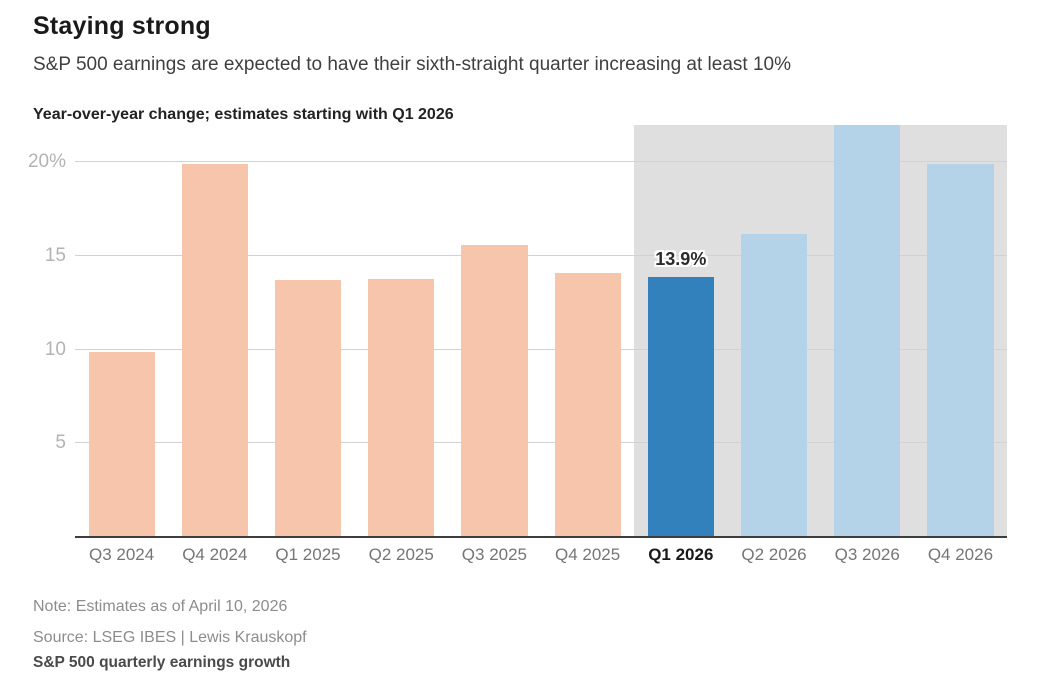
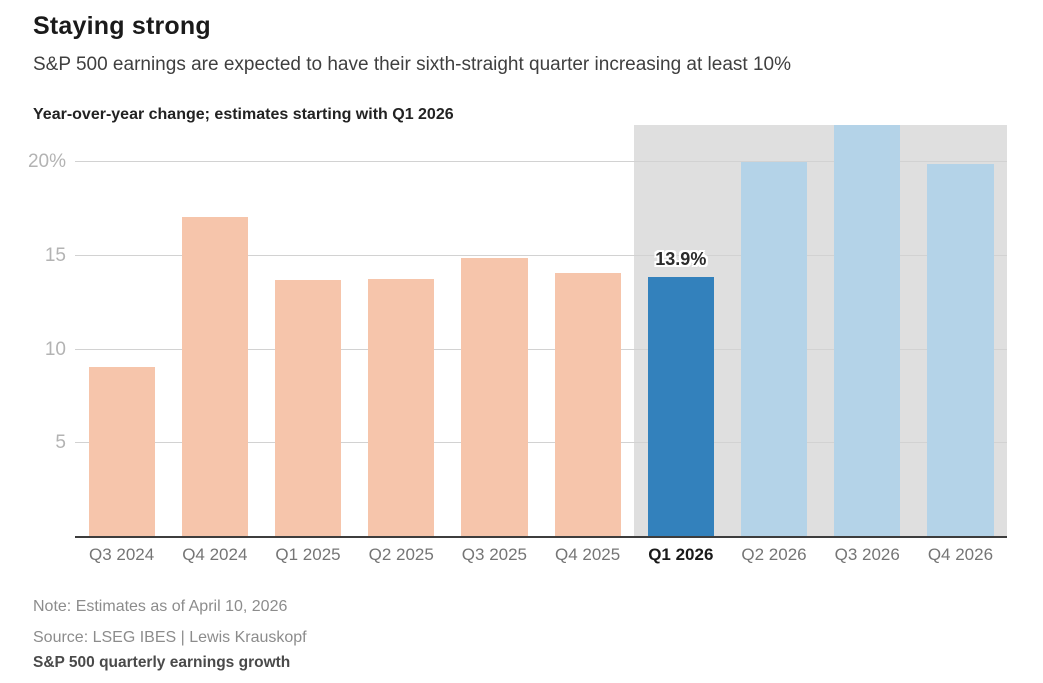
Q3 2024: 9.9% -> 9.1%
Q4 2024: 19.9% -> 17.1%
Q3 2025: 15.6% -> 14.9%
Q2 2026: 16.2% -> 20.0%
